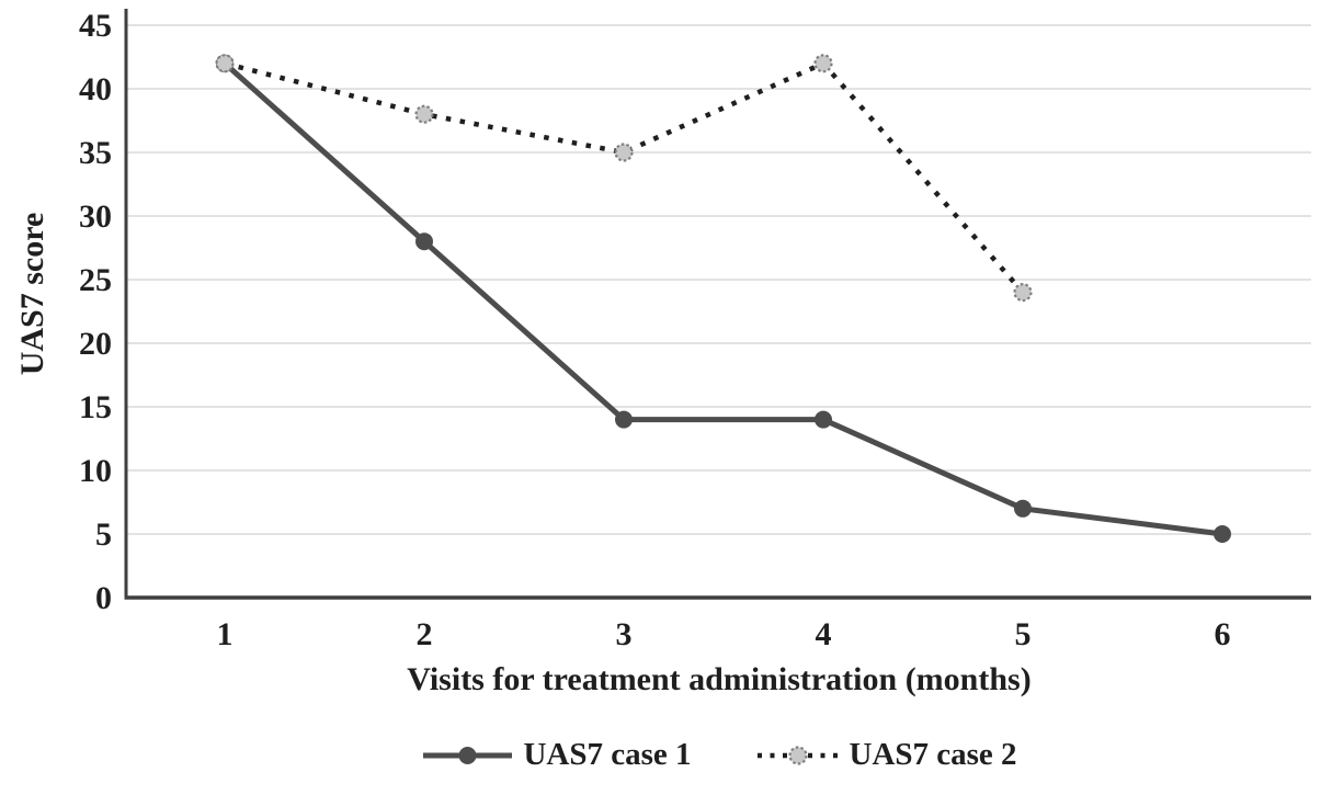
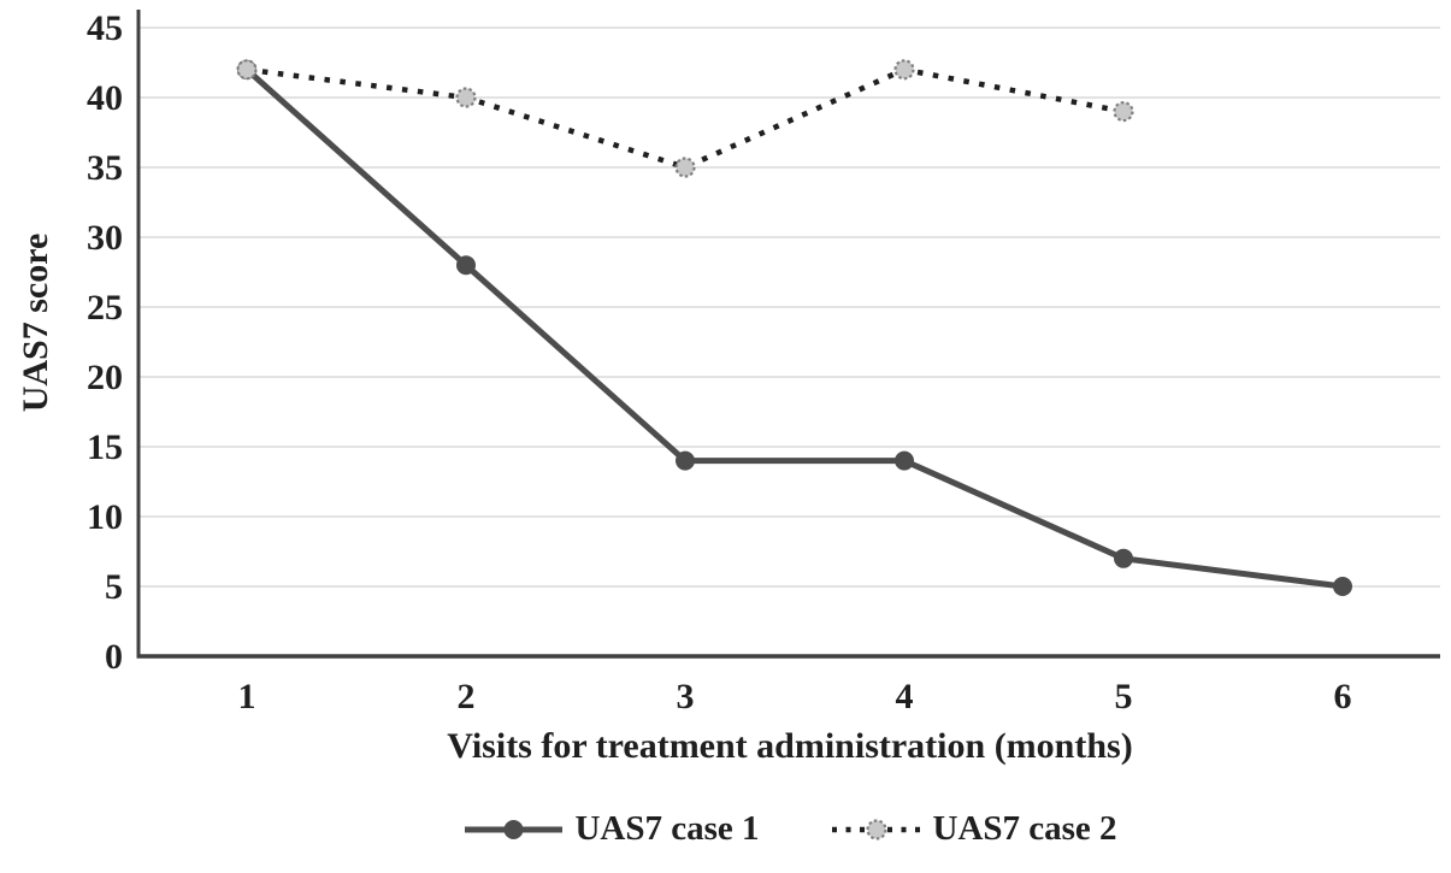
UAS7 case 2/2: 38 -> 40
UAS7 case 2/5: 24 -> 39
